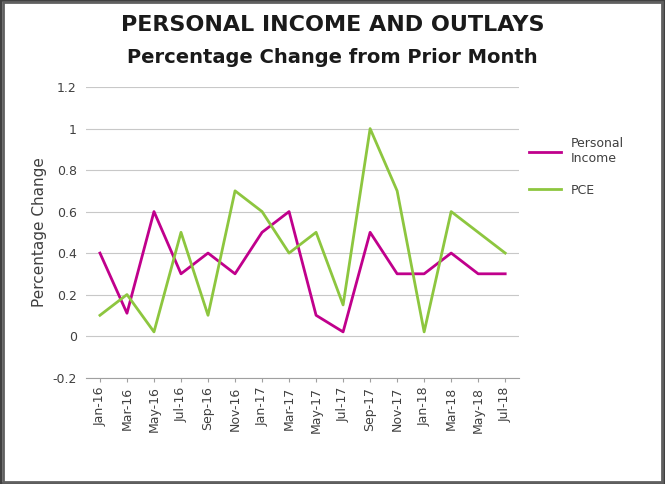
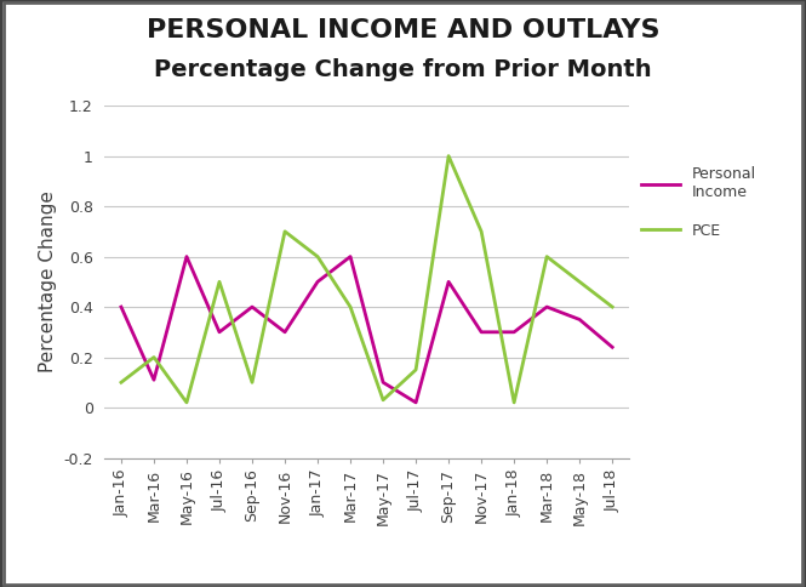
PCE/May-17: 0.50 -> 0.03
Personal Income/May-18: 0.30 -> 0.35
Personal Income/Jul-18: 0.30 -> 0.24
